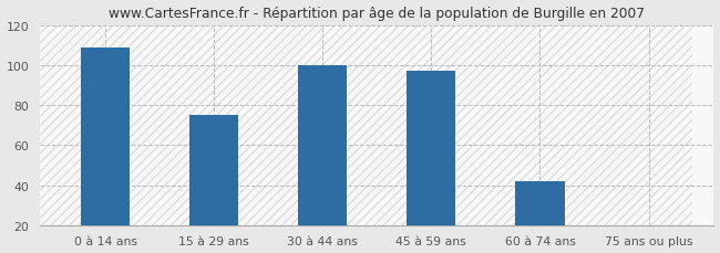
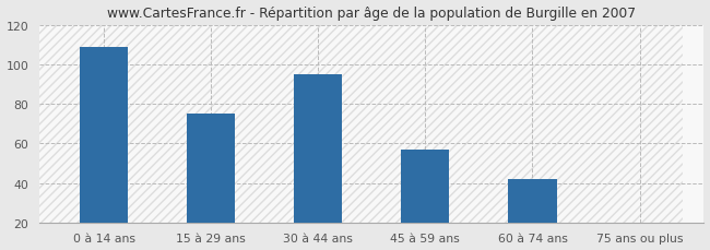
30 à 44 ans: 100 -> 95
45 à 59 ans: 97 -> 57
